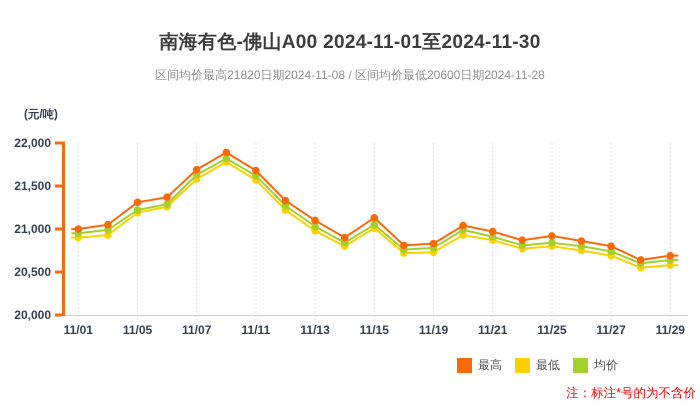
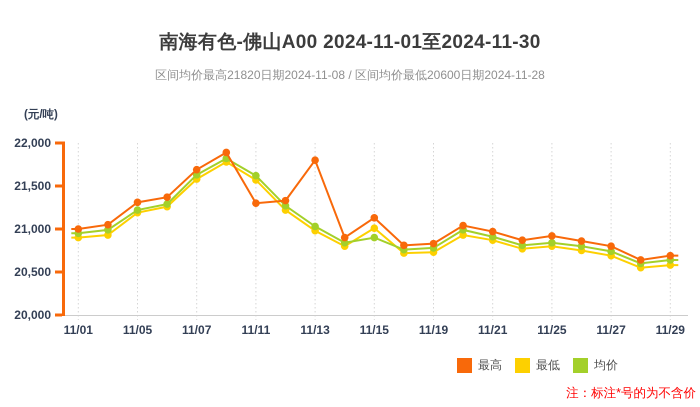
最高/11/11: 21700 -> 21300
最高/11/13: 21100 -> 21800
均价/11/15: 21000 -> 20900
